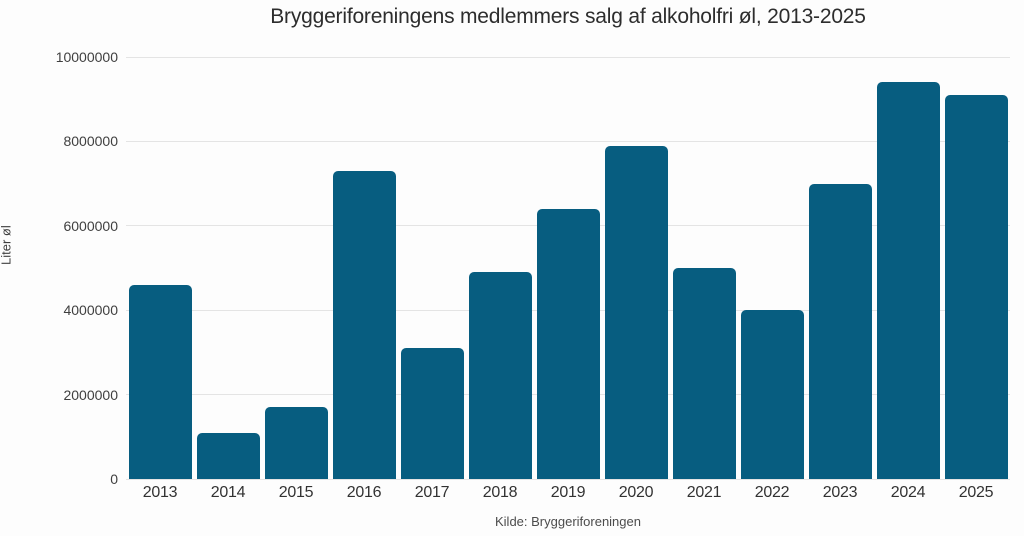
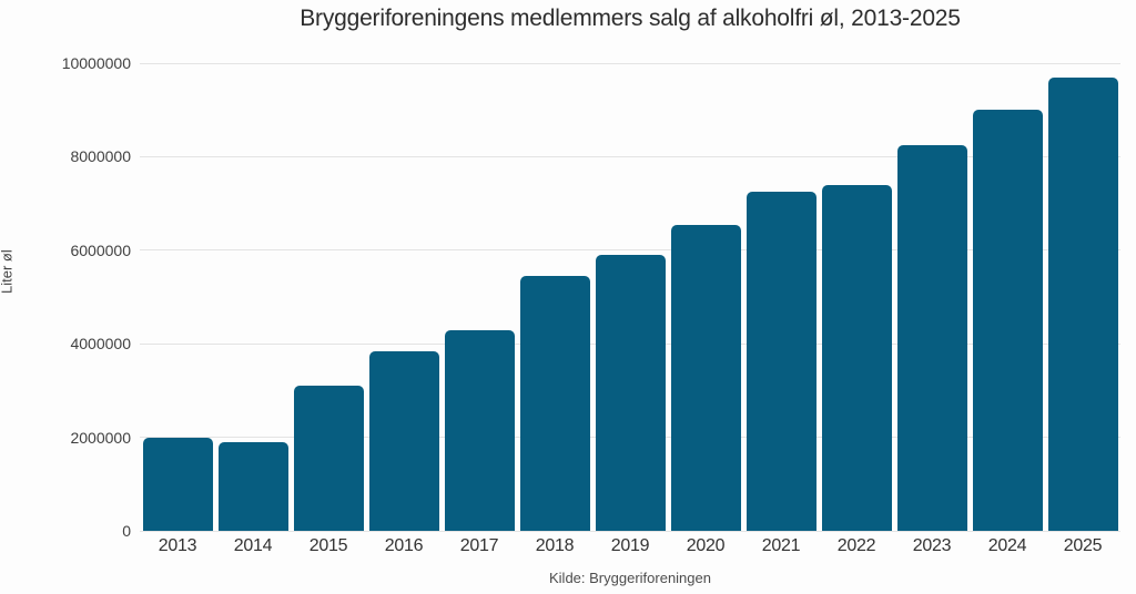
2013: 4600000 -> 2000000
2014: 1100000 -> 1900000
2015: 1700000 -> 3100000
2016: 7300000 -> 3800000
2017: 3100000 -> 4300000
2018: 4900000 -> 5400000
2019: 6400000 -> 5900000
2020: 7900000 -> 6600000
2021: 5000000 -> 7200000
2022: 4000000 -> 7400000
2023: 7000000 -> 8200000
2024: 9400000 -> 9000000
2025: 9100000 -> 9700000
